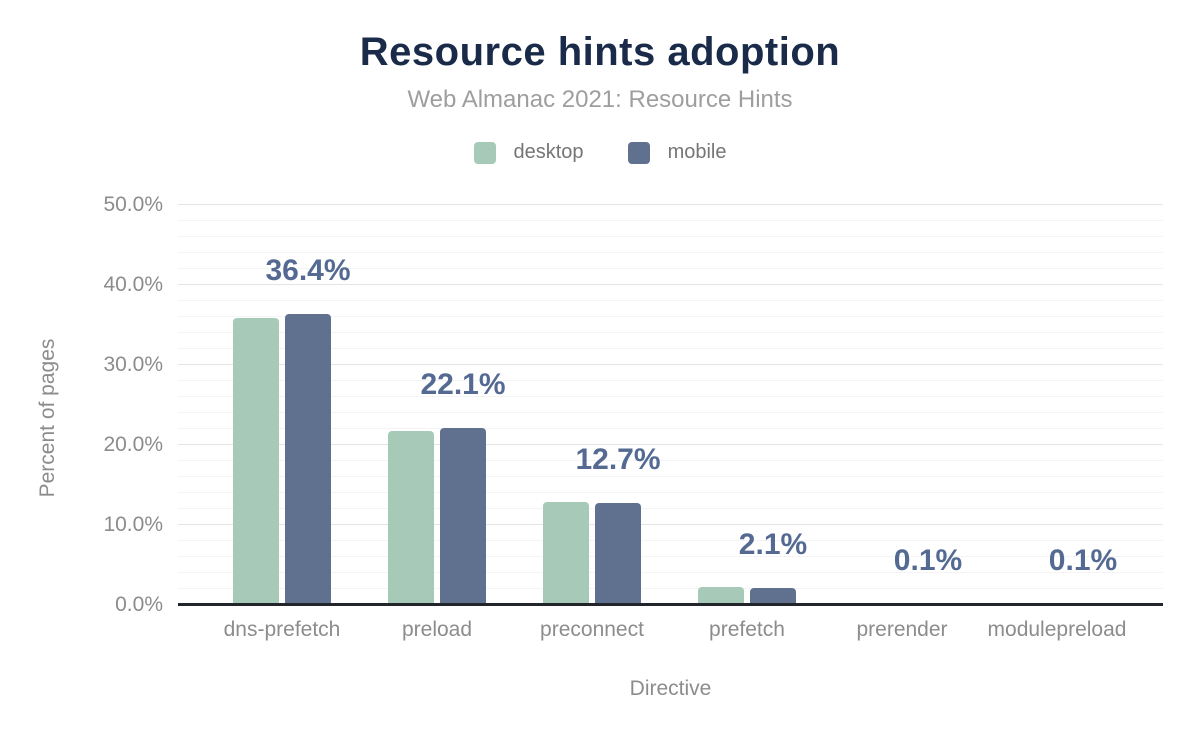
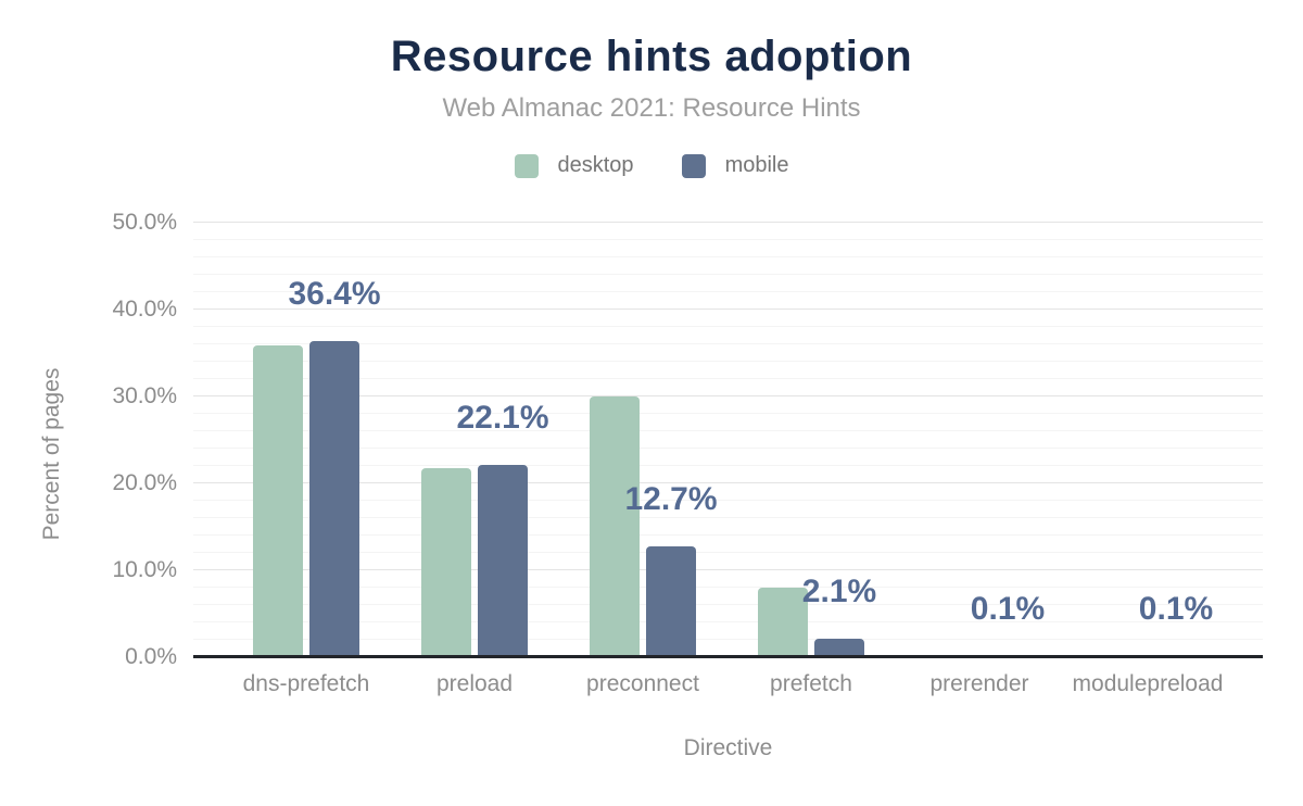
desktop/preconnect: 13% -> 30%
desktop/prefetch: 2% -> 8%
